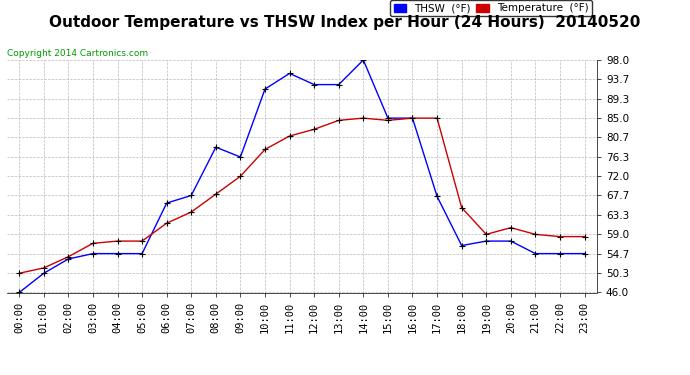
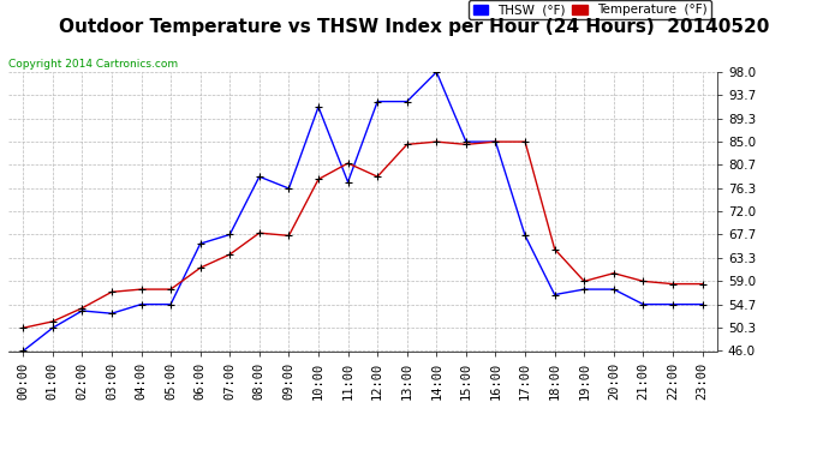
THSW (°F)/03:00: 54.7 -> 53.0
Temperature (°F)/09:00: 72.0 -> 67.5
THSW (°F)/11:00: 95.0 -> 77.5
Temperature (°F)/12:00: 82.5 -> 78.5
